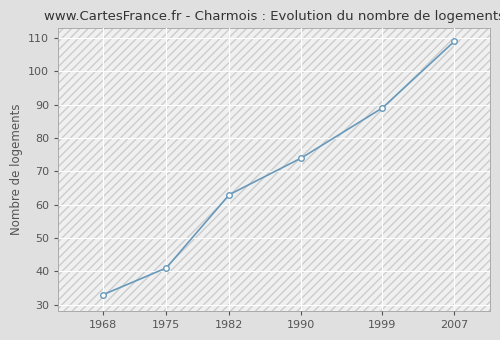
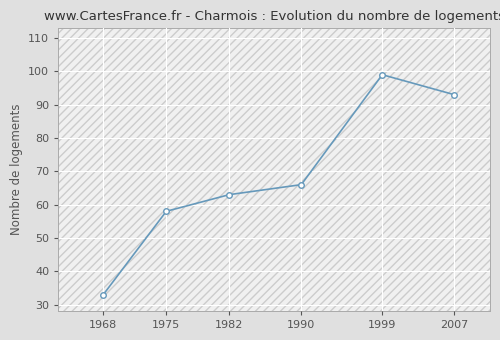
1975: 41 -> 58
1990: 74 -> 66
1999: 89 -> 99
2007: 109 -> 93
